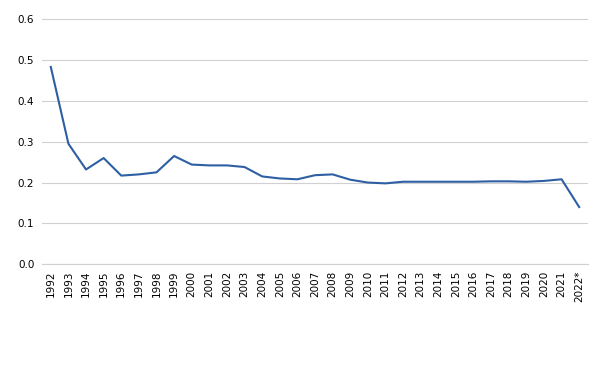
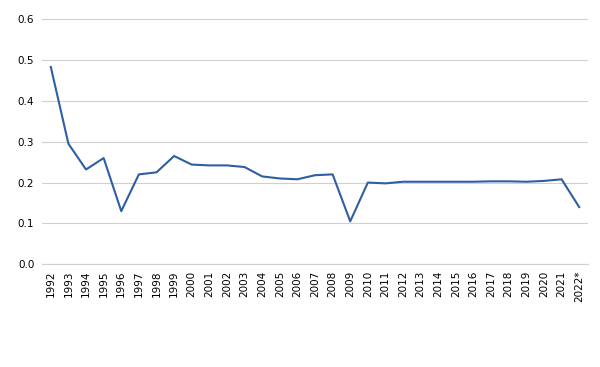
1996: 0.217 -> 0.130
2009: 0.207 -> 0.105
